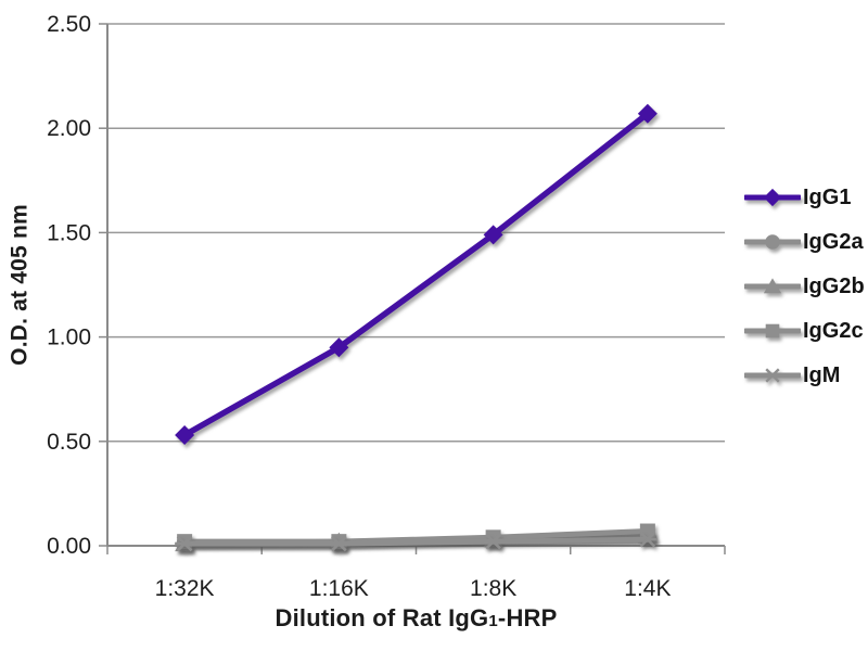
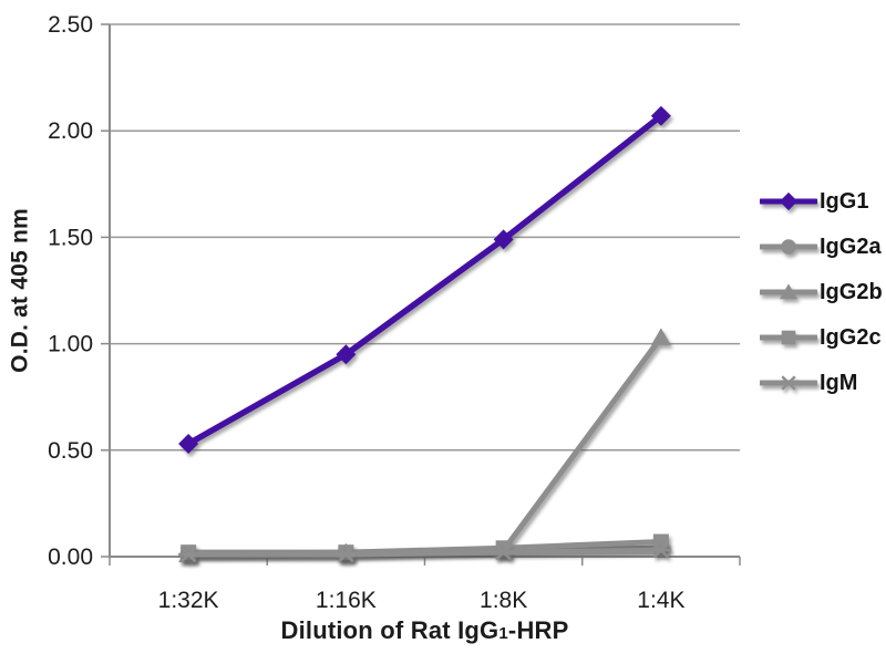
IgG2b/1:4K: 0.05 -> 1.03
